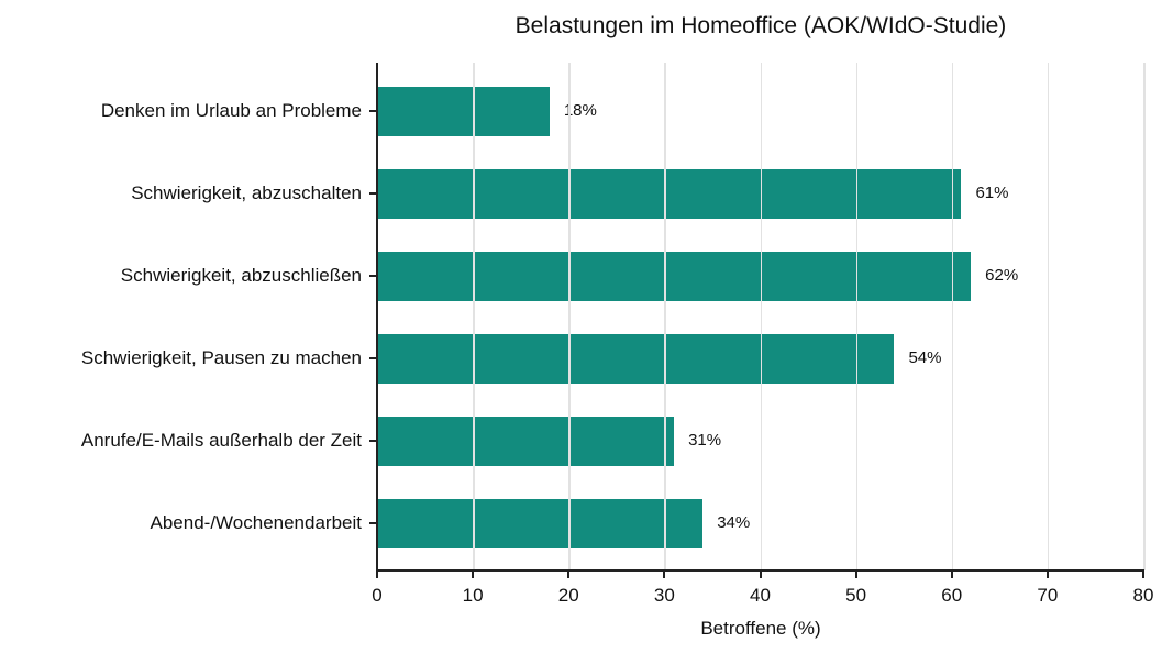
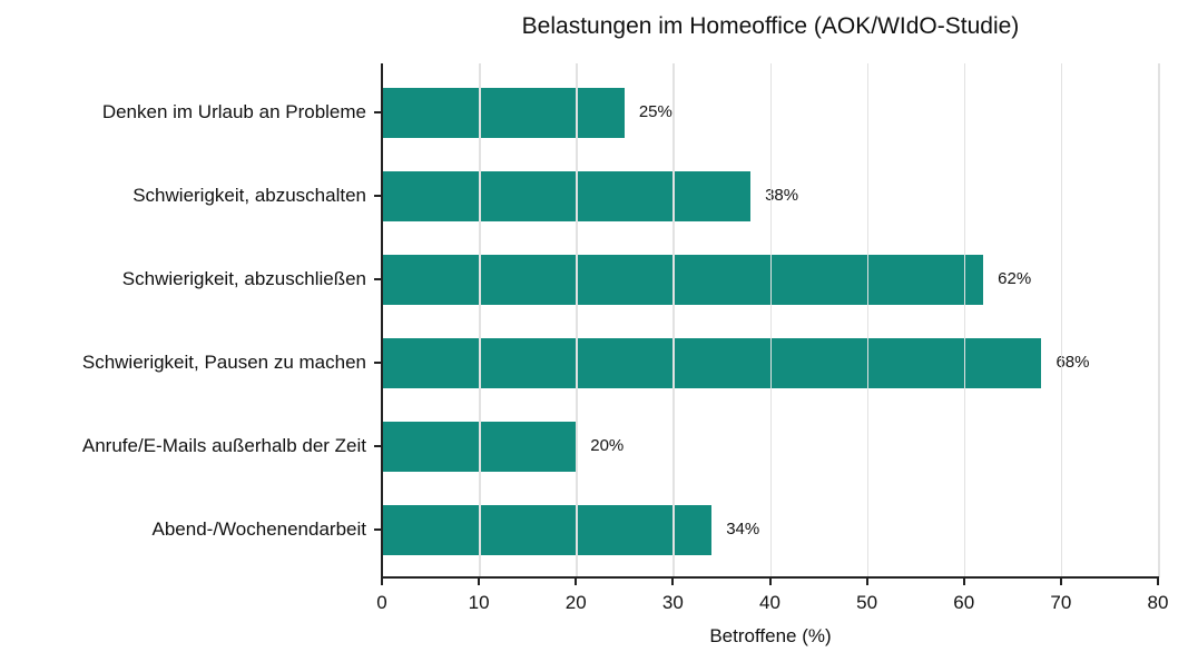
Denken im Urlaub an Probleme: 18% -> 25%
Schwierigkeit, abzuschalten: 61% -> 38%
Schwierigkeit, Pausen zu machen: 54% -> 68%
Anrufe/E-Mails außerhalb der Zeit: 31% -> 20%
